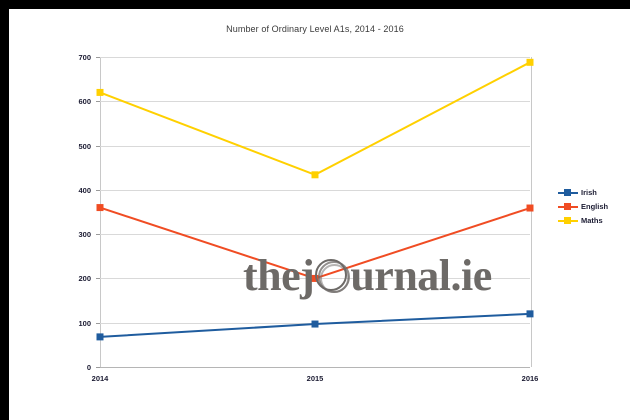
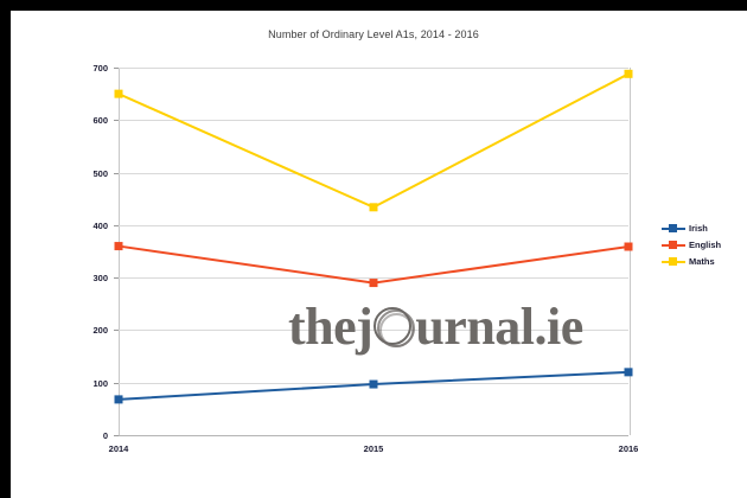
Maths/2014: 620 -> 650
English/2015: 200 -> 290
